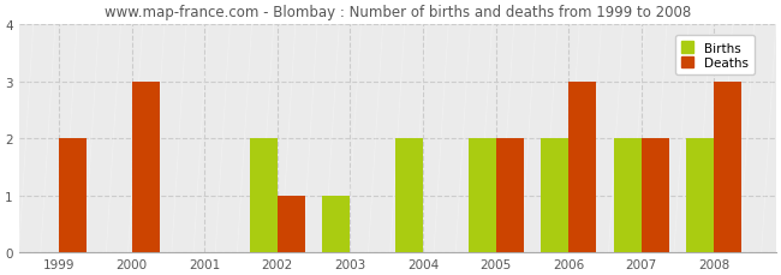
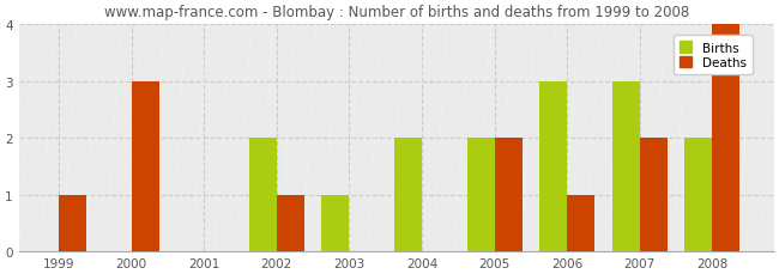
Deaths/1999: 2 -> 1
Births/2006: 2 -> 3
Deaths/2006: 3 -> 1
Births/2007: 2 -> 3
Deaths/2008: 3 -> 4
